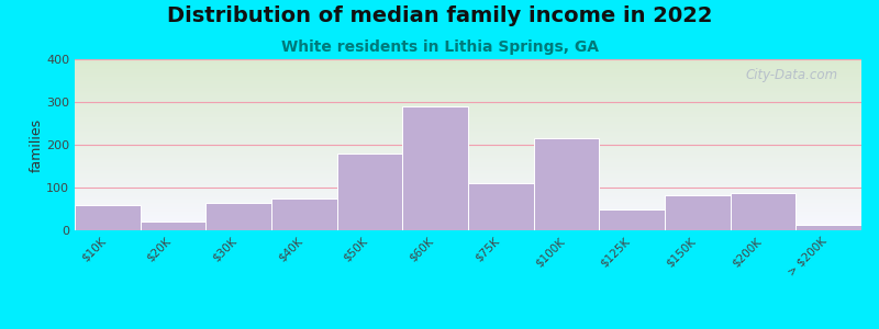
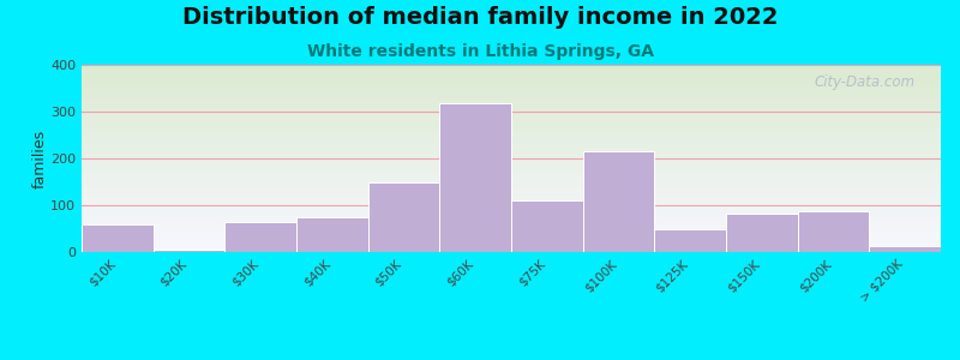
$20K: 20 -> 5
$50K: 180 -> 148
$60K: 290 -> 318
